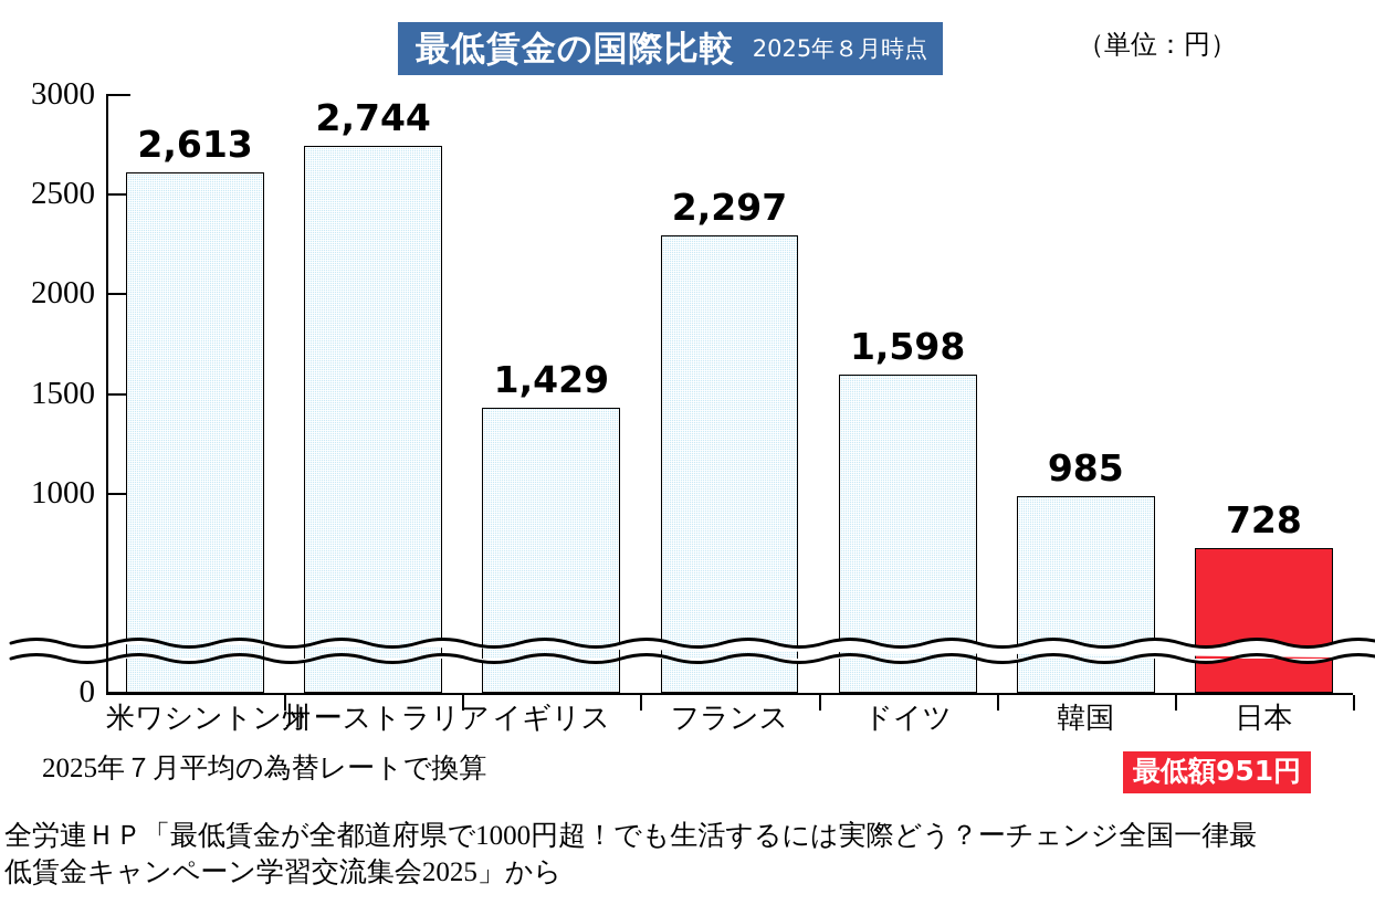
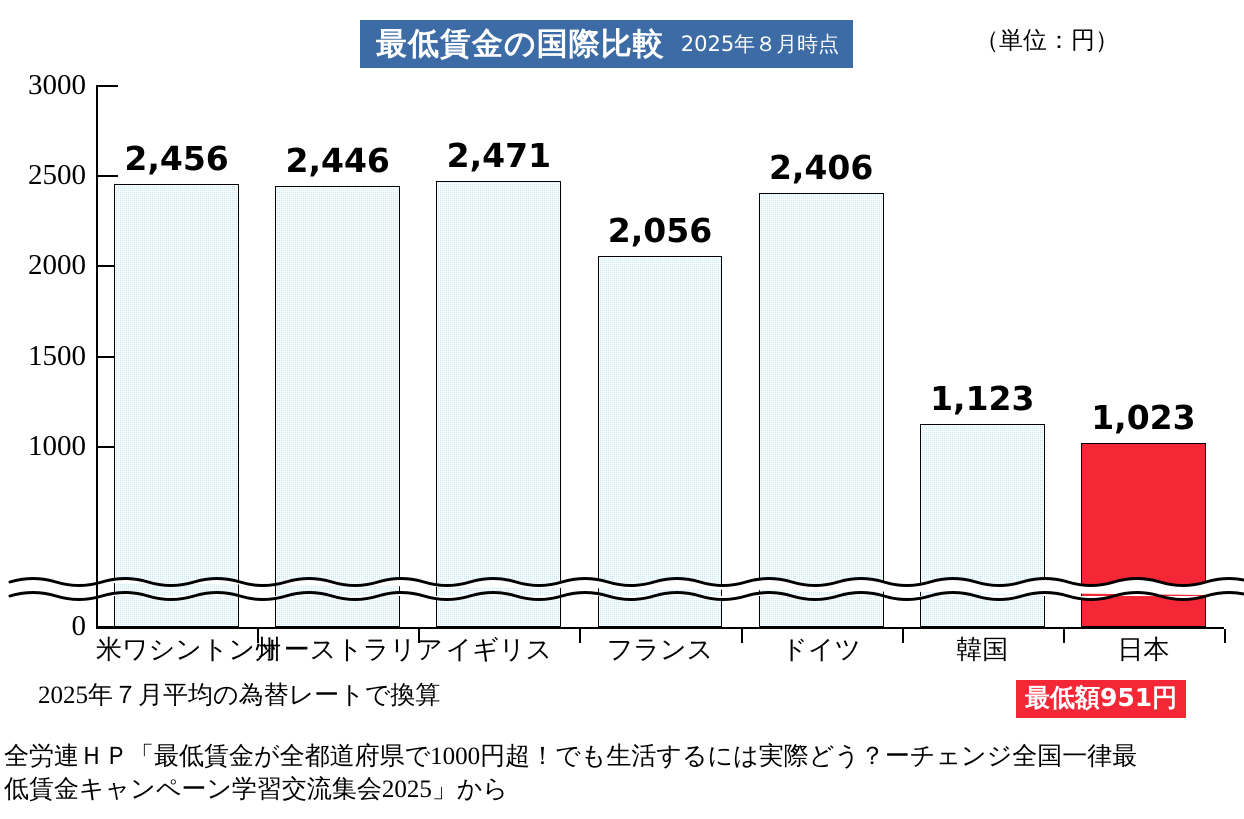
米ワシントン州: 2,613 -> 2,456
オーストラリア: 2,744 -> 2,446
イギリス: 1,429 -> 2,471
フランス: 2,297 -> 2,056
ドイツ: 1,598 -> 2,406
韓国: 985 -> 1,123
日本: 728 -> 1,023
